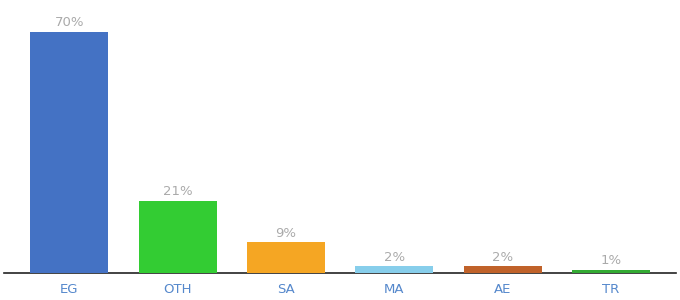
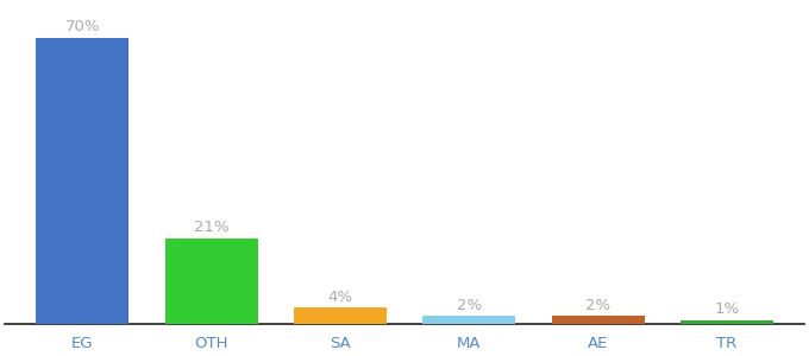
SA: 9% -> 4%
